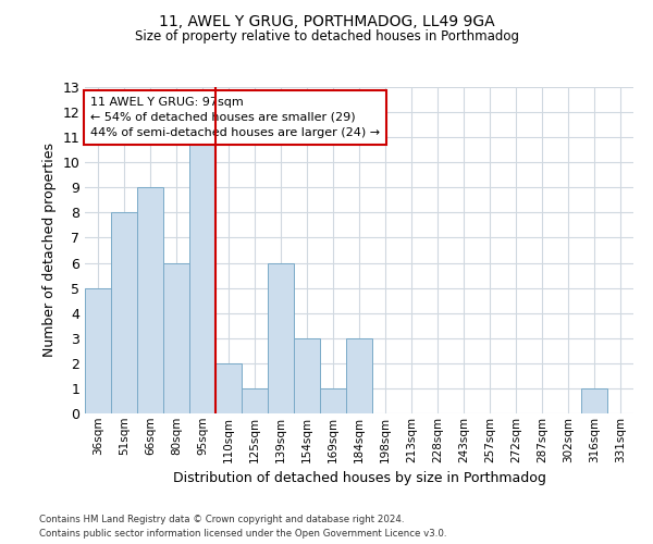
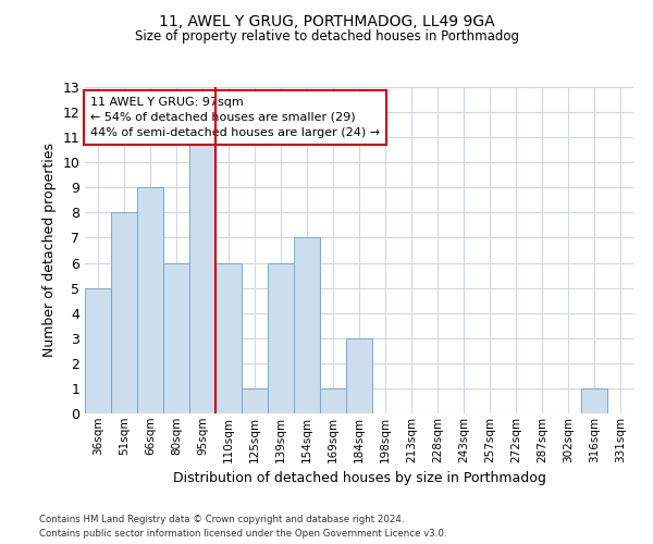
110sqm: 2 -> 6
154sqm: 3 -> 7
